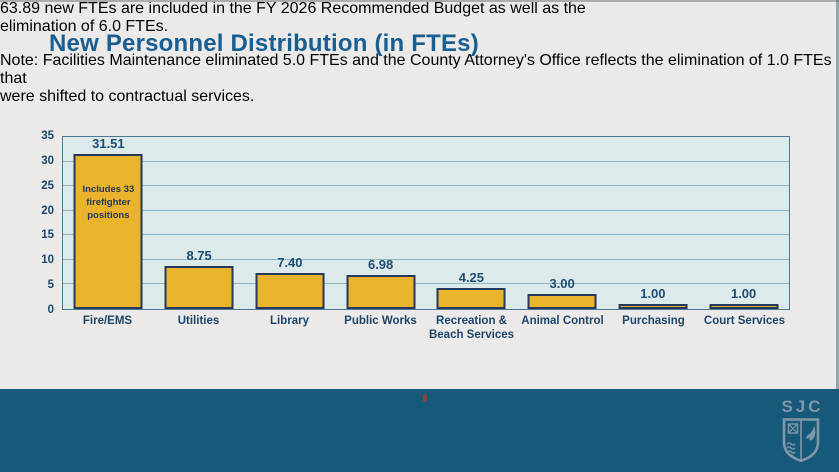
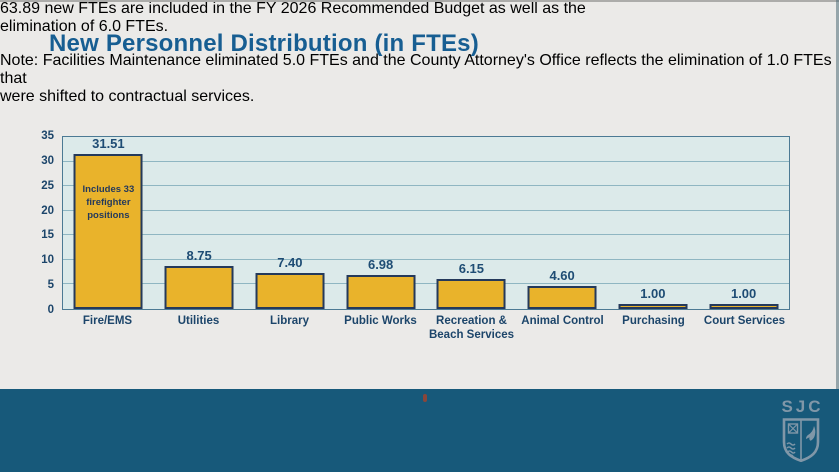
Recreation & Beach Services: 4.25 -> 6.15
Animal Control: 3.00 -> 4.60
